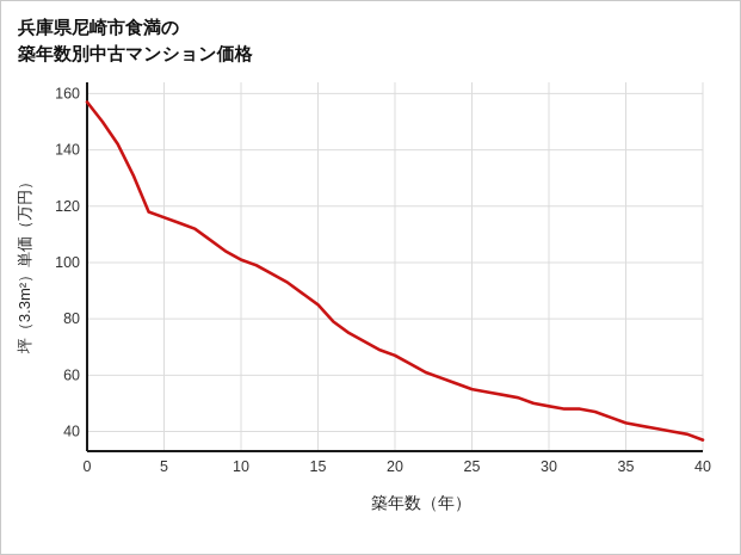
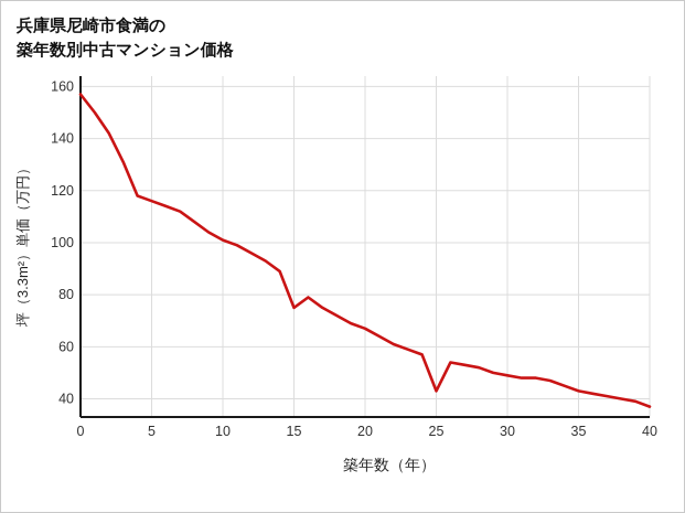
15: 85 -> 75
25: 55 -> 43
